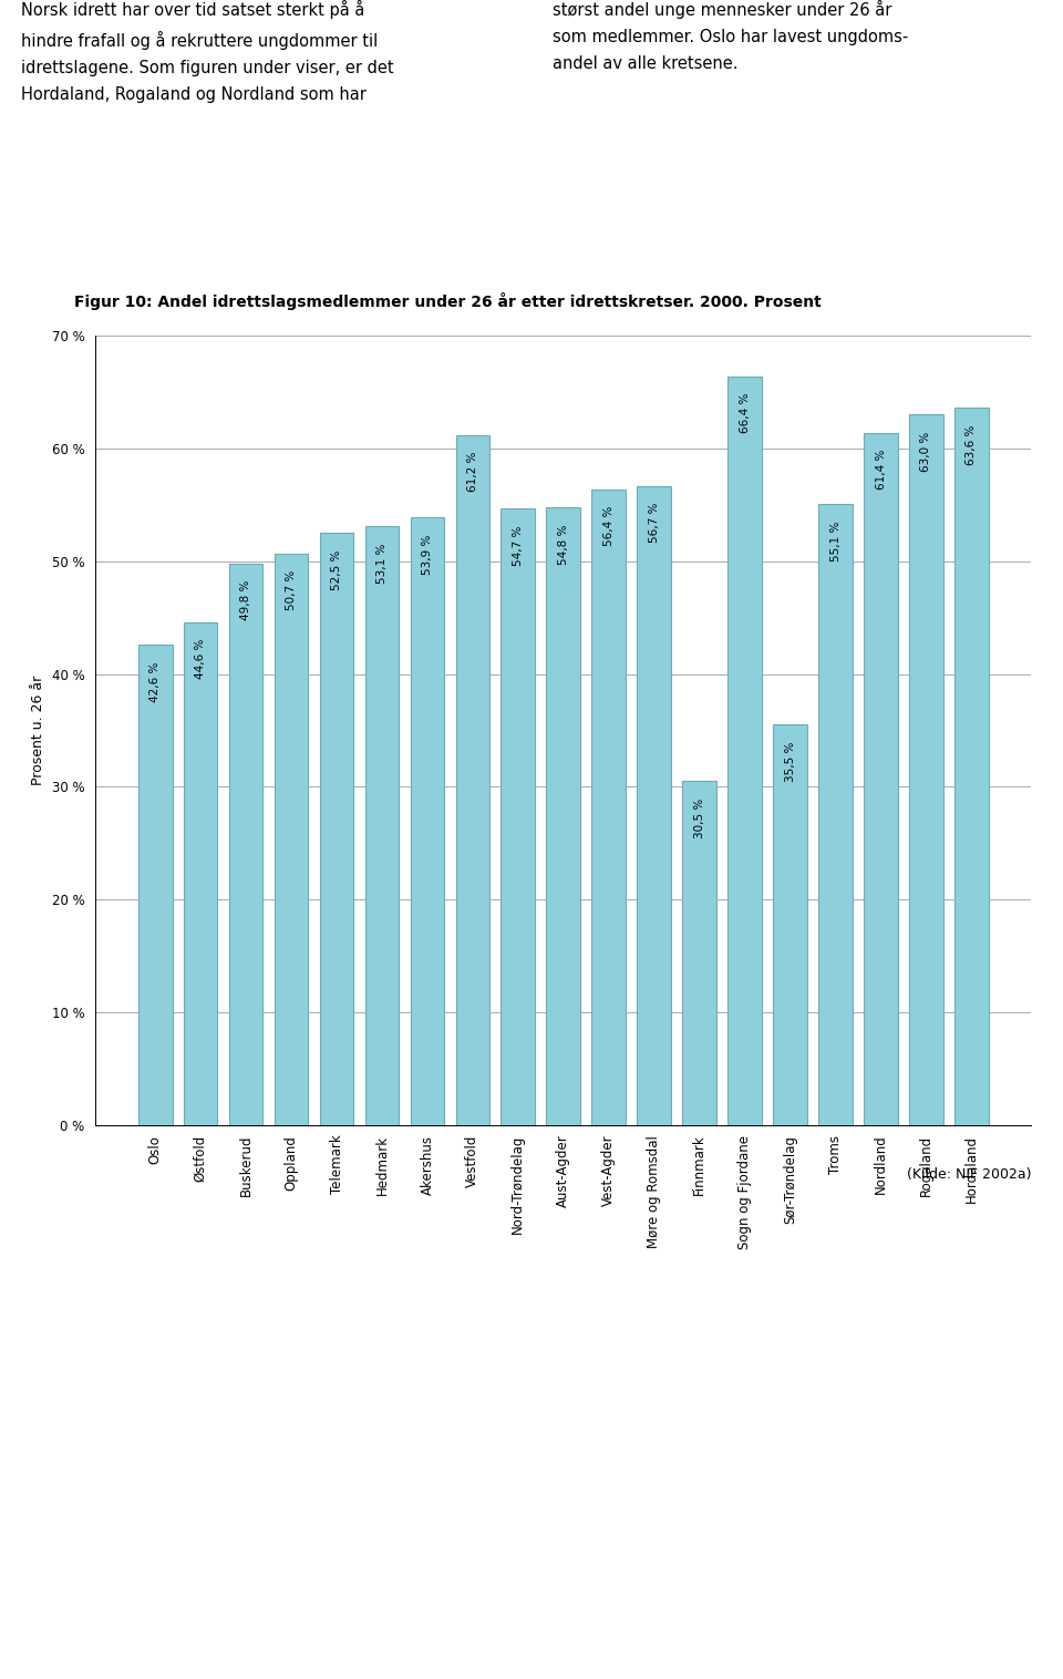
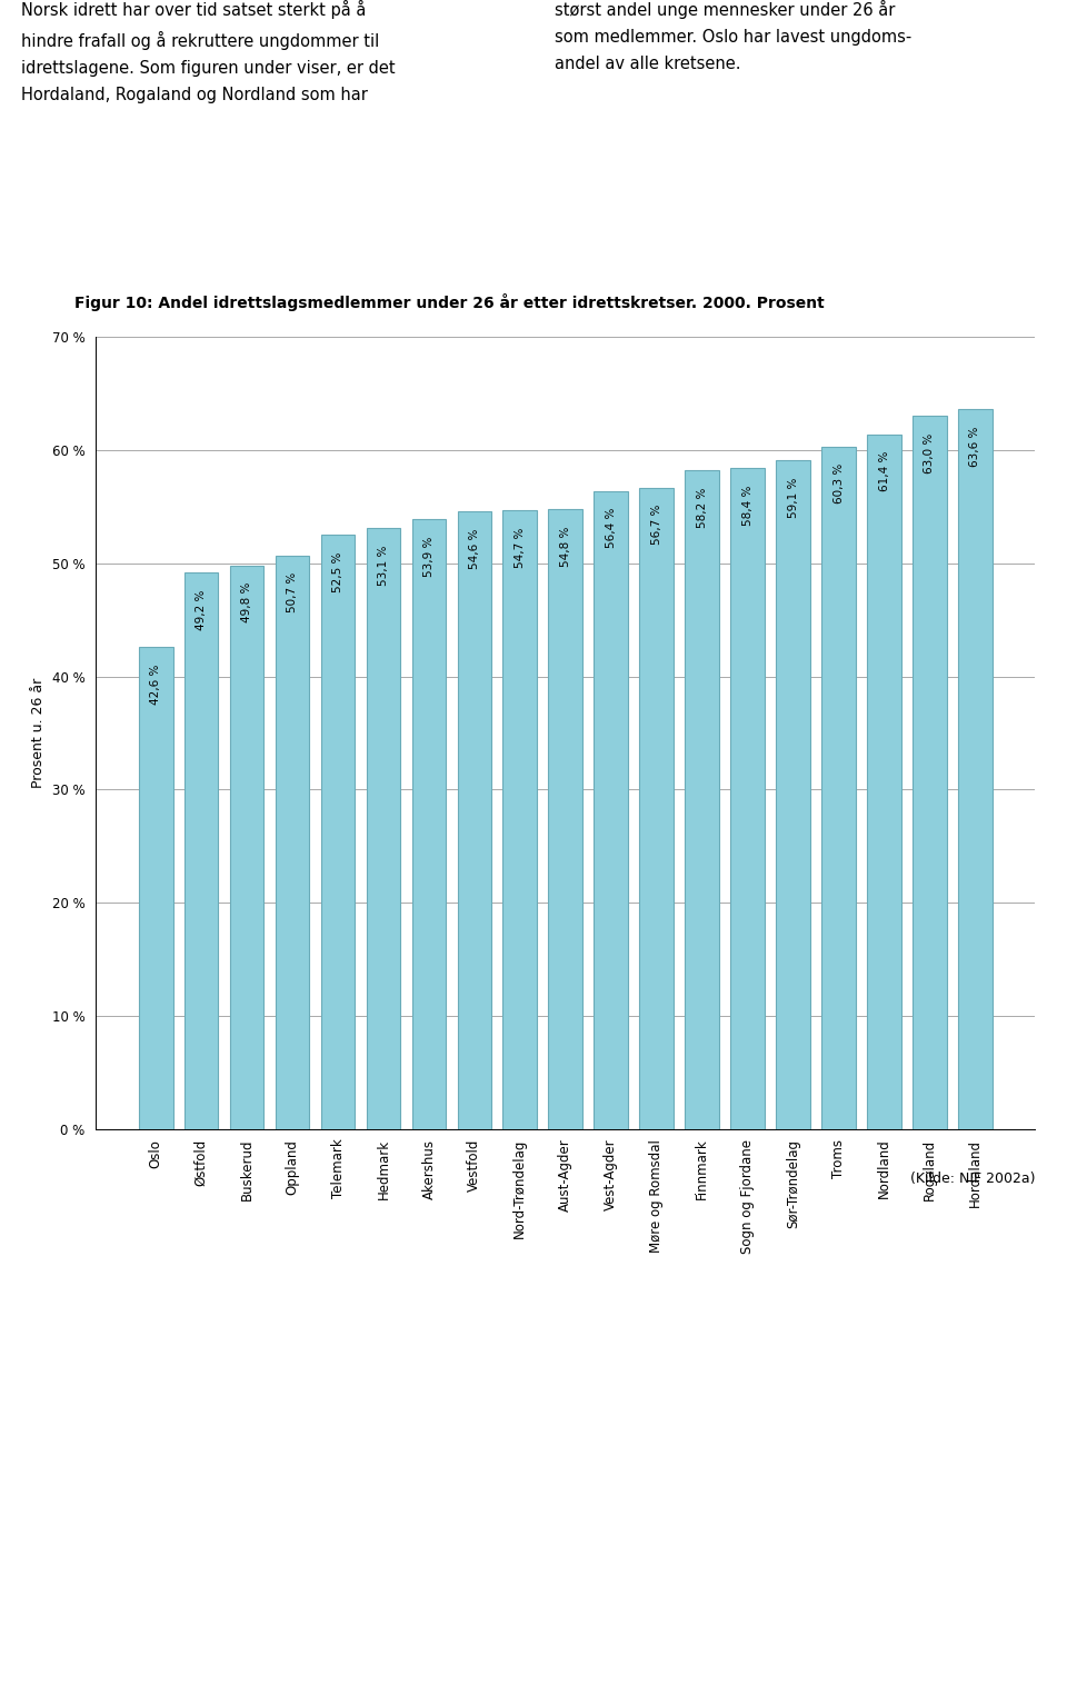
Østfold: 44,6 -> 49,2
Vestfold: 61,2 -> 54,6
Finnmark: 30,5 -> 58,2
Sogn og Fjordane: 66,4 -> 58,4
Sør-Trøndelag: 35,5 -> 59,1
Troms: 55,1 -> 60,3
